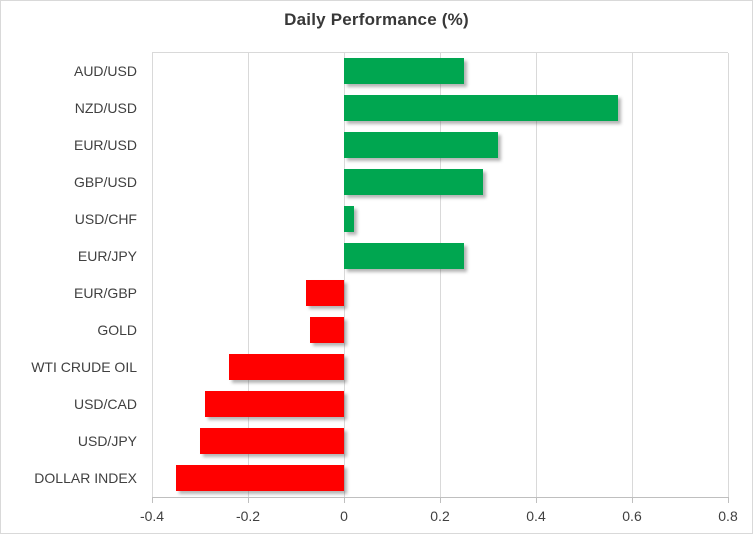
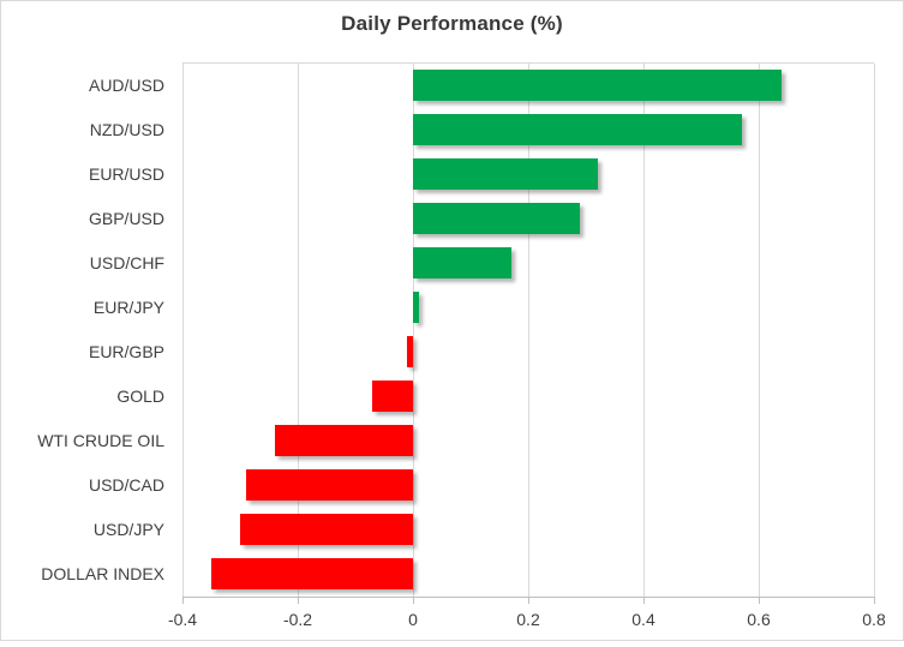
AUD/USD: 0.25 -> 0.64
USD/CHF: 0.02 -> 0.17
EUR/JPY: 0.25 -> 0.01
EUR/GBP: -0.08 -> -0.01
